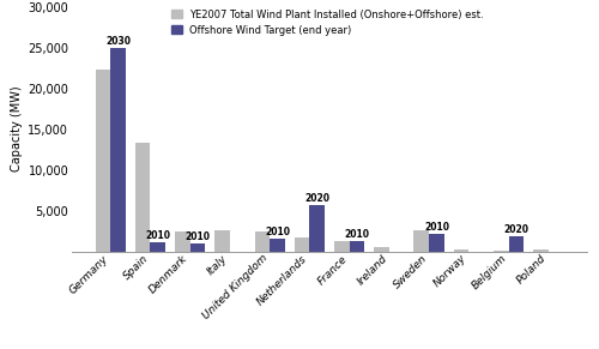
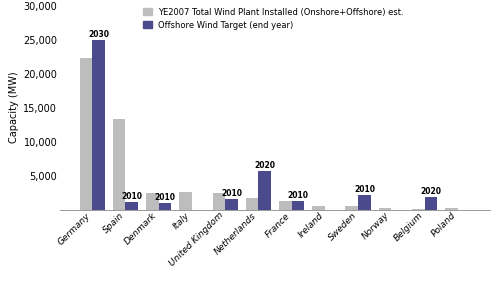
YE2007 Total Wind Plant Installed (Onshore+Offshore) est./Sweden: 2,600 -> 600
